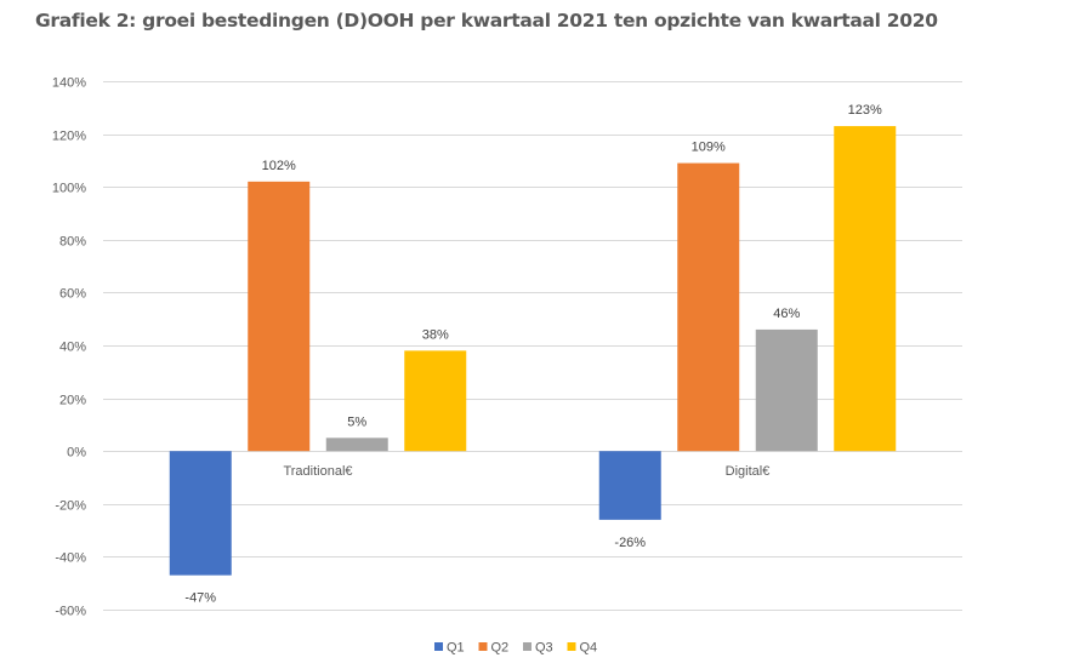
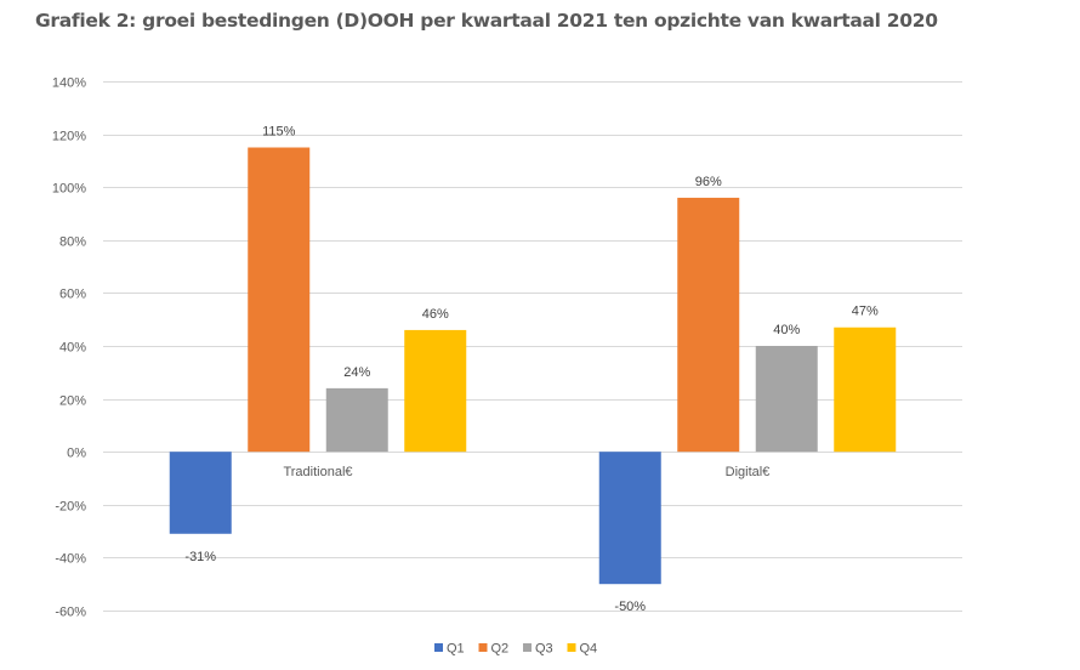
Q1/Traditional€: -47% -> -31%
Q2/Traditional€: 102% -> 115%
Q3/Traditional€: 5% -> 24%
Q4/Traditional€: 38% -> 46%
Q1/Digital€: -26% -> -50%
Q2/Digital€: 109% -> 96%
Q3/Digital€: 46% -> 40%
Q4/Digital€: 123% -> 47%
